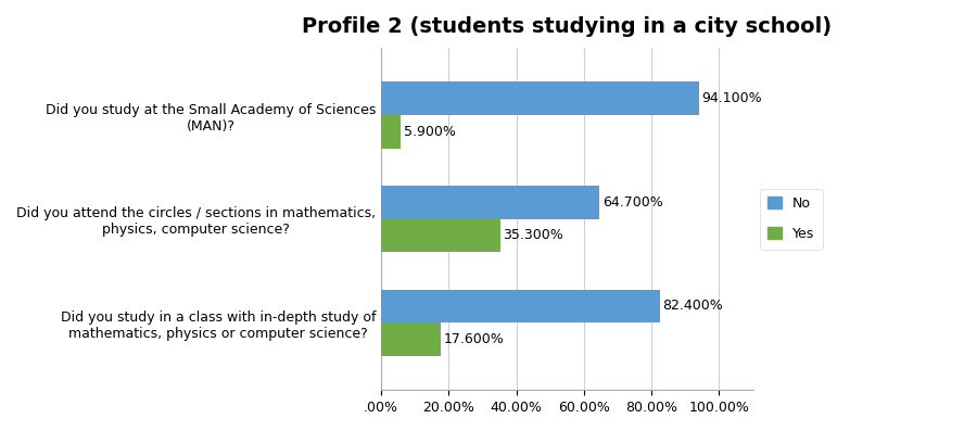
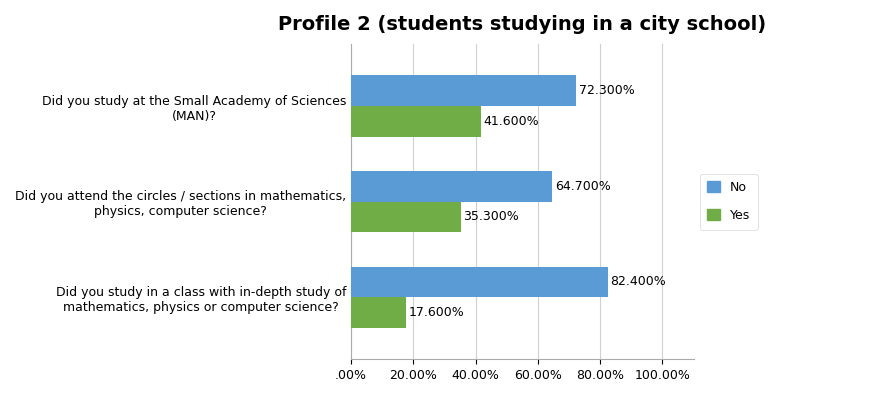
No/Did you study at the Small Academy of Sciences (MAN)?: 94.100% -> 72.300%
Yes/Did you study at the Small Academy of Sciences (MAN)?: 5.900% -> 41.600%
